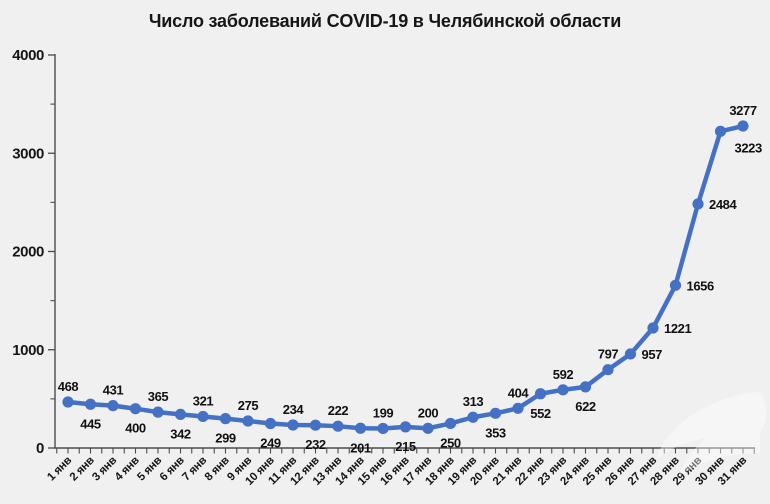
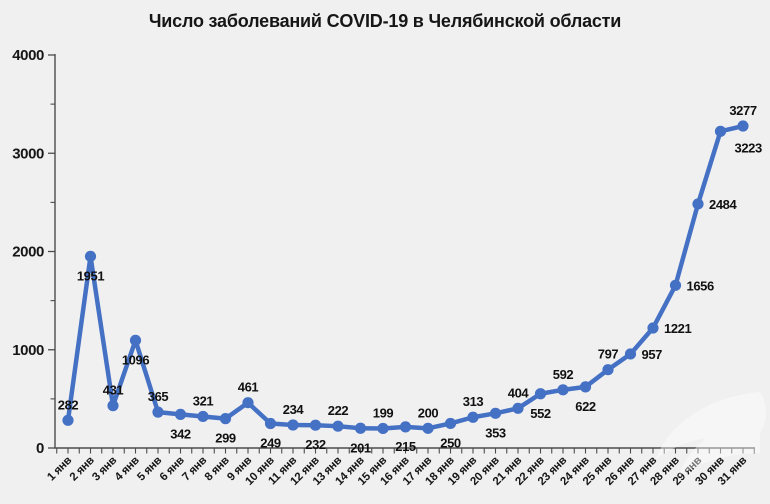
1 янв: 468 -> 282
2 янв: 445 -> 1951
4 янв: 400 -> 1096
9 янв: 275 -> 461
